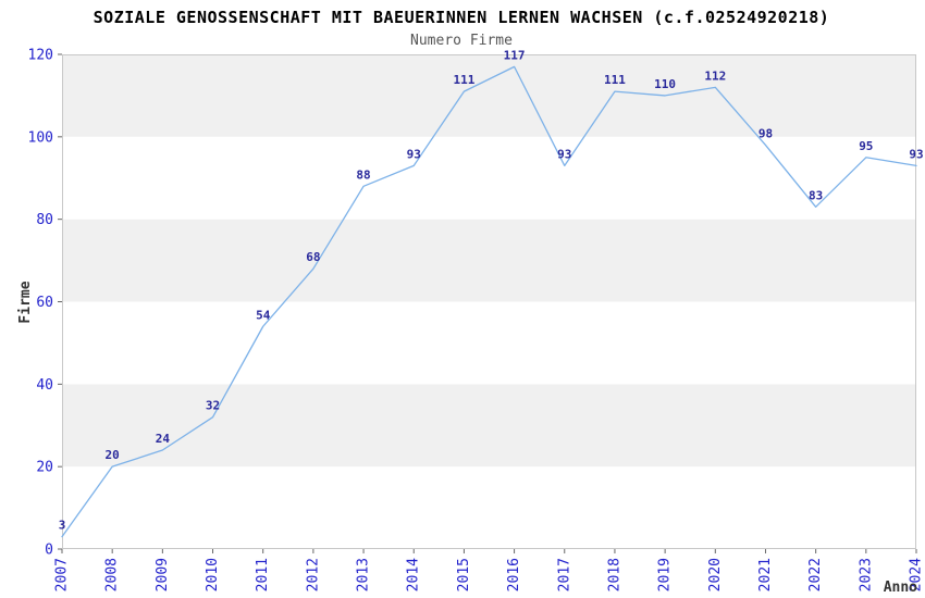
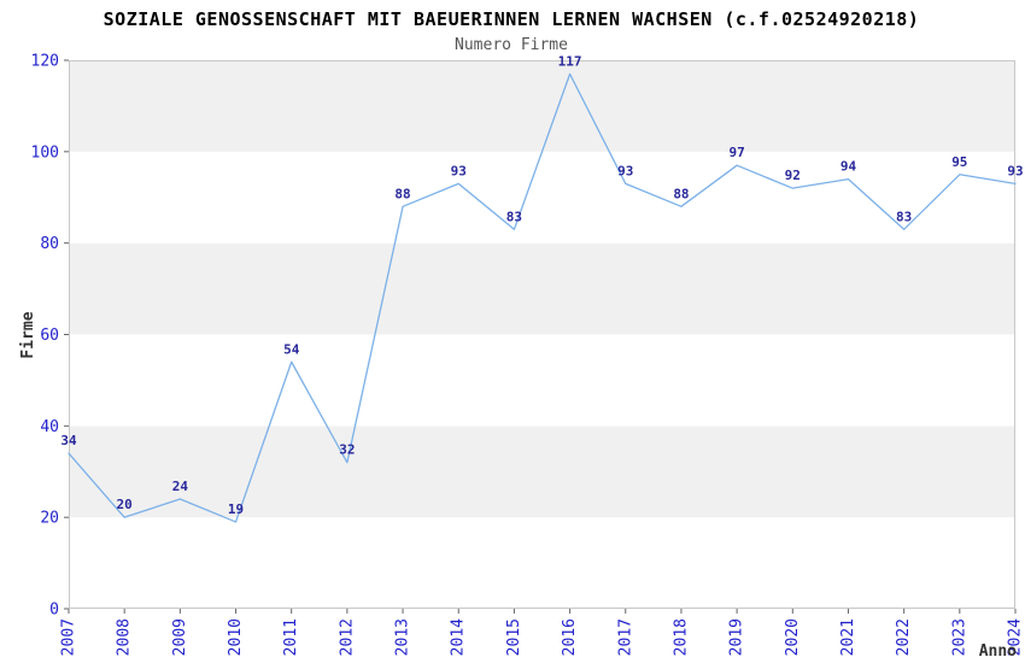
2007: 3 -> 34
2010: 32 -> 19
2012: 68 -> 32
2015: 111 -> 83
2018: 111 -> 88
2019: 110 -> 97
2020: 112 -> 92
2021: 98 -> 94
